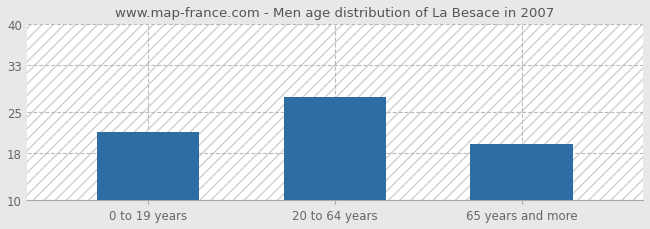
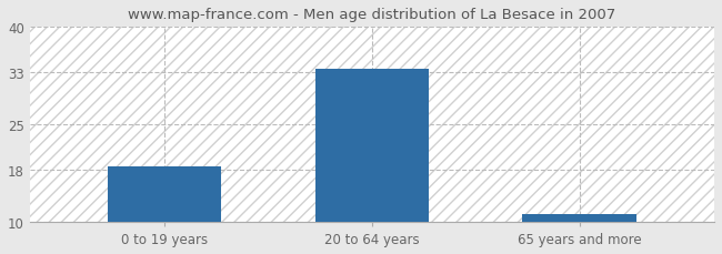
0 to 19 years: 21.6 -> 18.5
20 to 64 years: 27.6 -> 33.5
65 years and more: 19.6 -> 11.2
